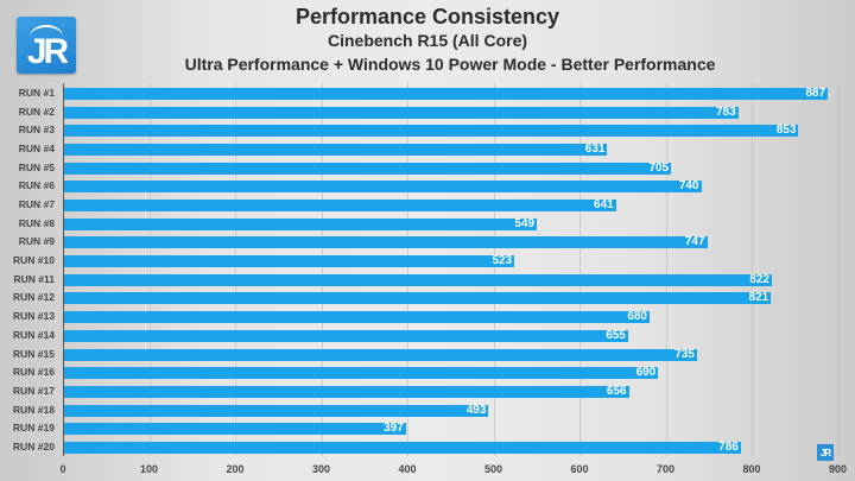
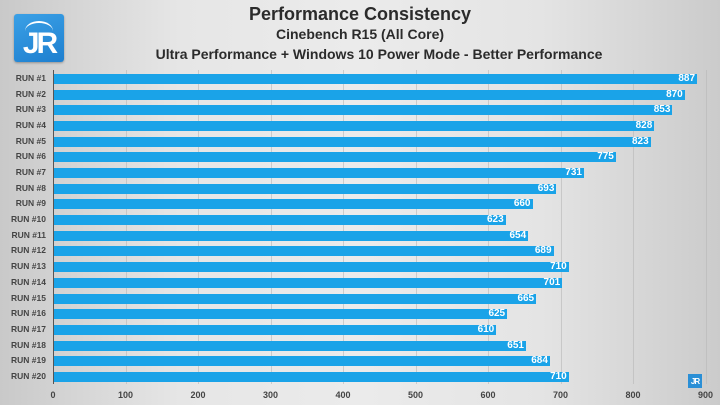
RUN #2: 783 -> 870
RUN #4: 631 -> 828
RUN #5: 705 -> 823
RUN #6: 740 -> 775
RUN #7: 641 -> 731
RUN #8: 549 -> 693
RUN #9: 747 -> 660
RUN #10: 523 -> 623
RUN #11: 822 -> 654
RUN #12: 821 -> 689
RUN #13: 680 -> 710
RUN #14: 655 -> 701
RUN #15: 735 -> 665
RUN #16: 690 -> 625
RUN #17: 656 -> 610
RUN #18: 493 -> 651
RUN #19: 397 -> 684
RUN #20: 786 -> 710
